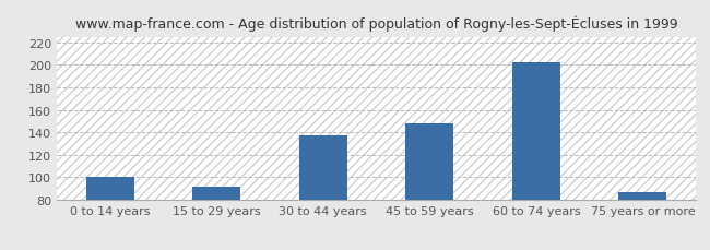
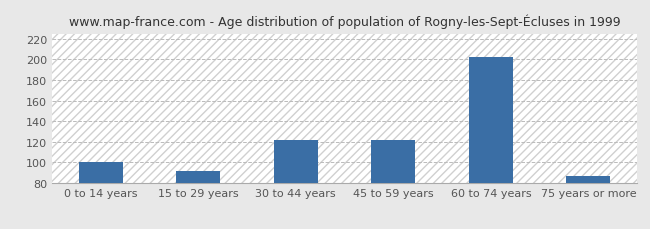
30 to 44 years: 137 -> 122
45 to 59 years: 148 -> 122
